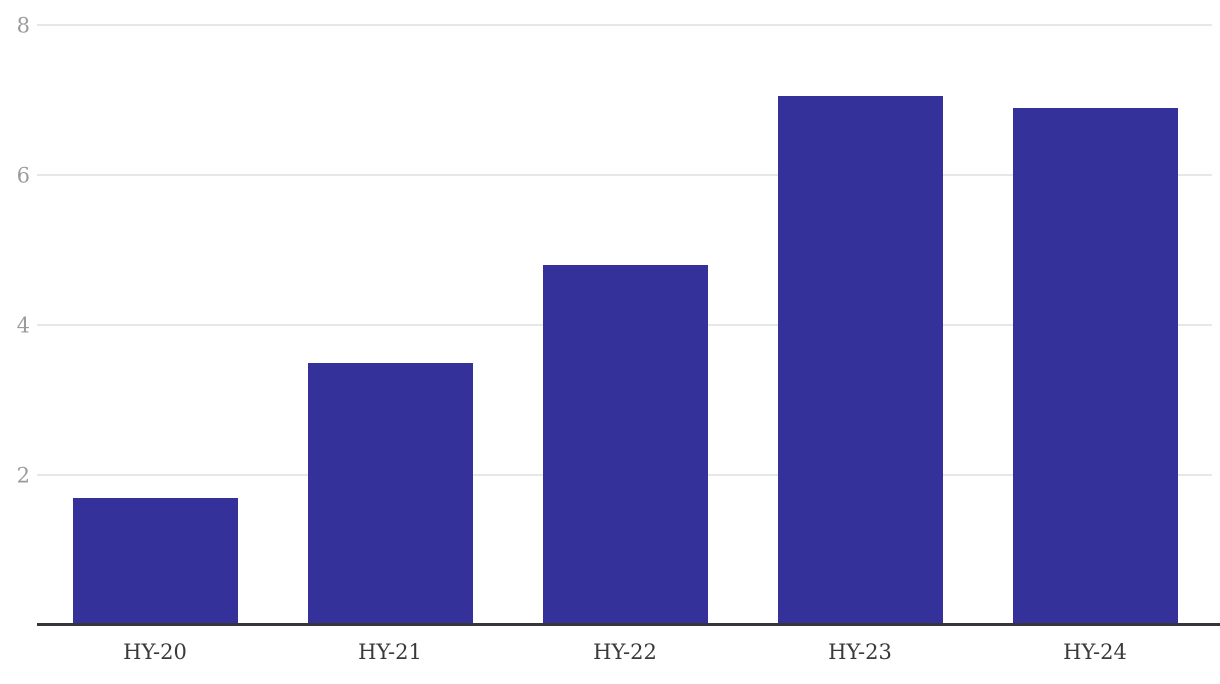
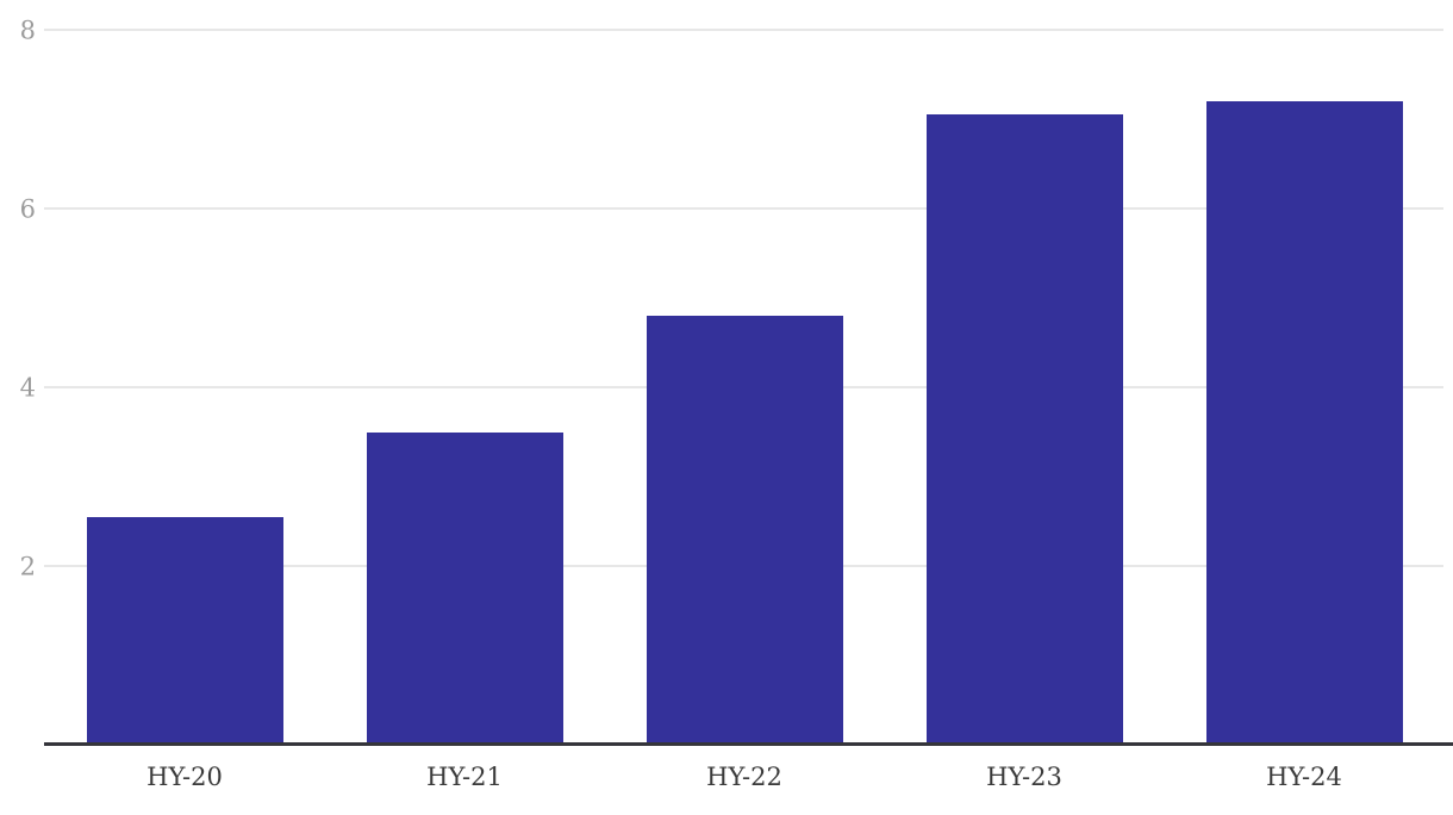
HY-20: 1.7 -> 2.5
HY-24: 6.9 -> 7.2
